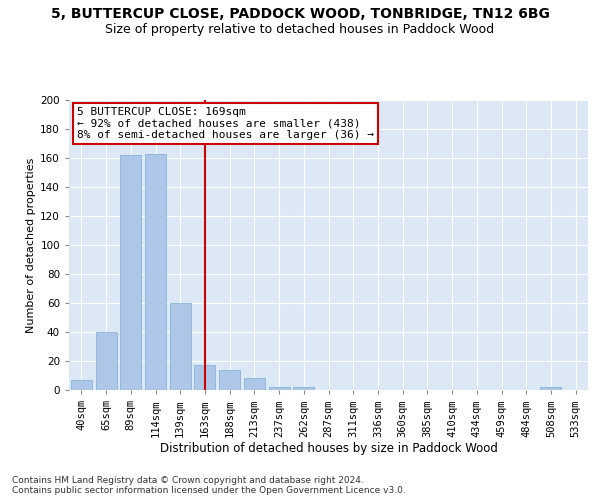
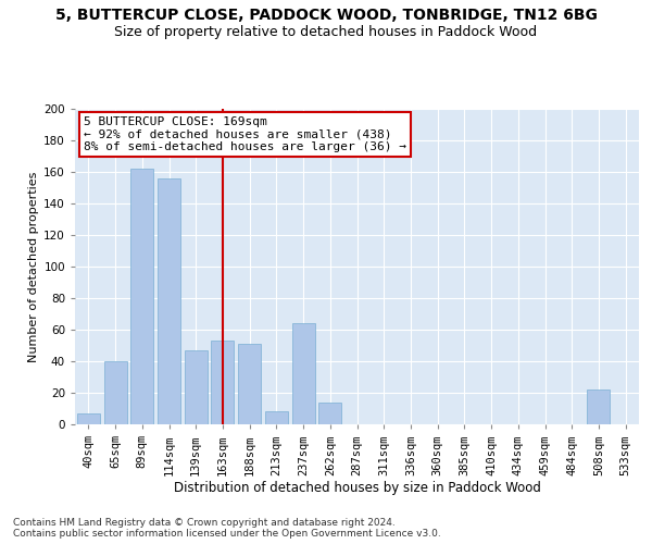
114sqm: 163 -> 156
139sqm: 60 -> 47
163sqm: 17 -> 53
188sqm: 14 -> 51
237sqm: 2 -> 64
262sqm: 2 -> 14
508sqm: 2 -> 22
